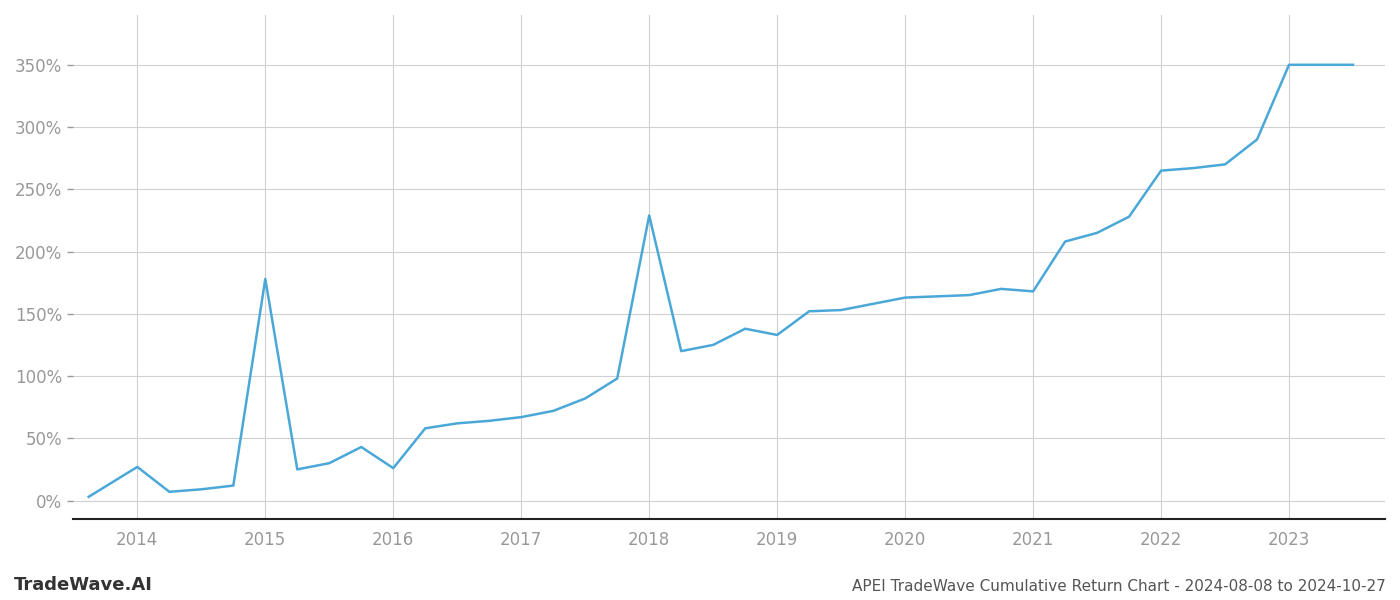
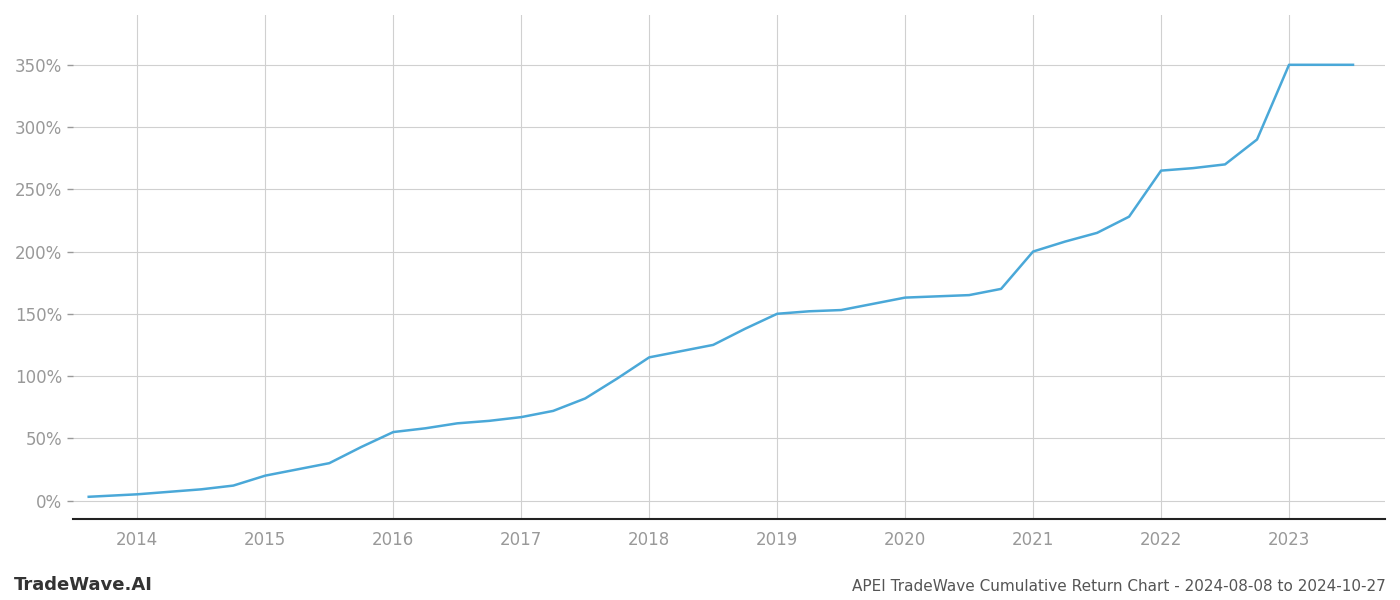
2014: 27% -> 5%
2015: 178% -> 20%
2016: 26% -> 55%
2018: 229% -> 115%
2019: 133% -> 150%
2021: 168% -> 200%
